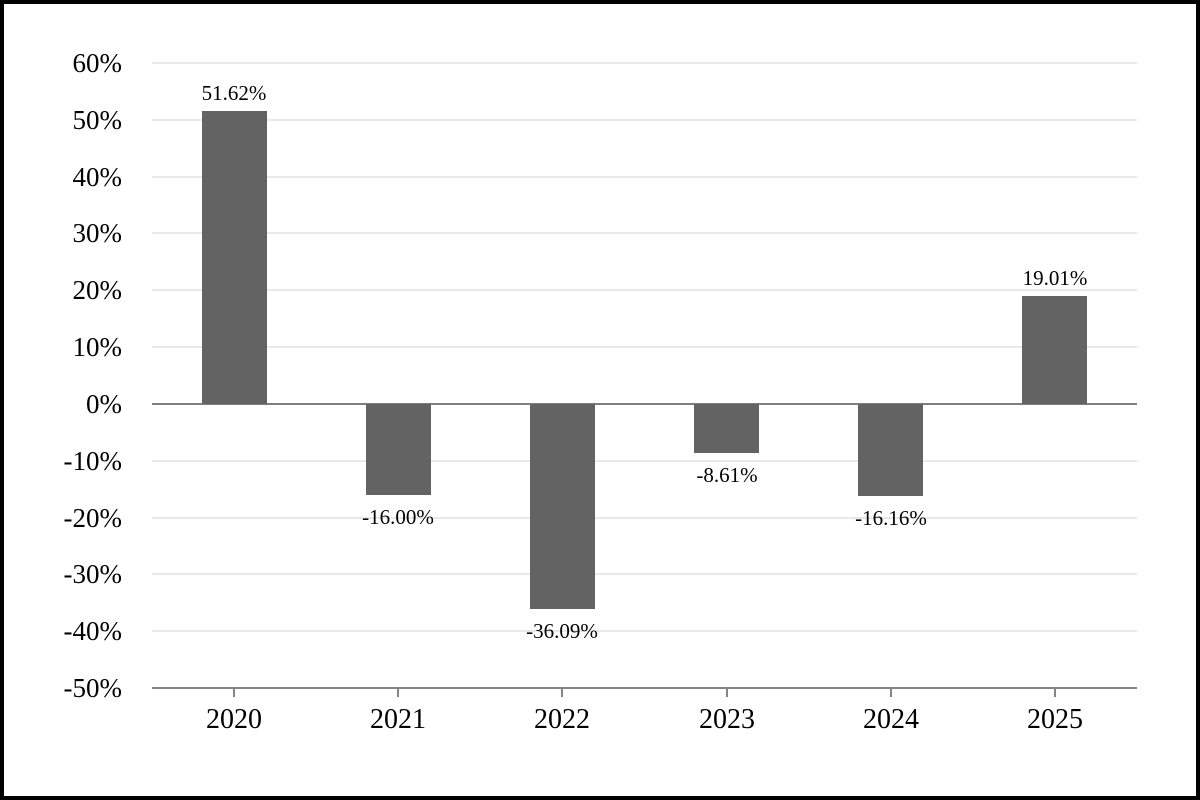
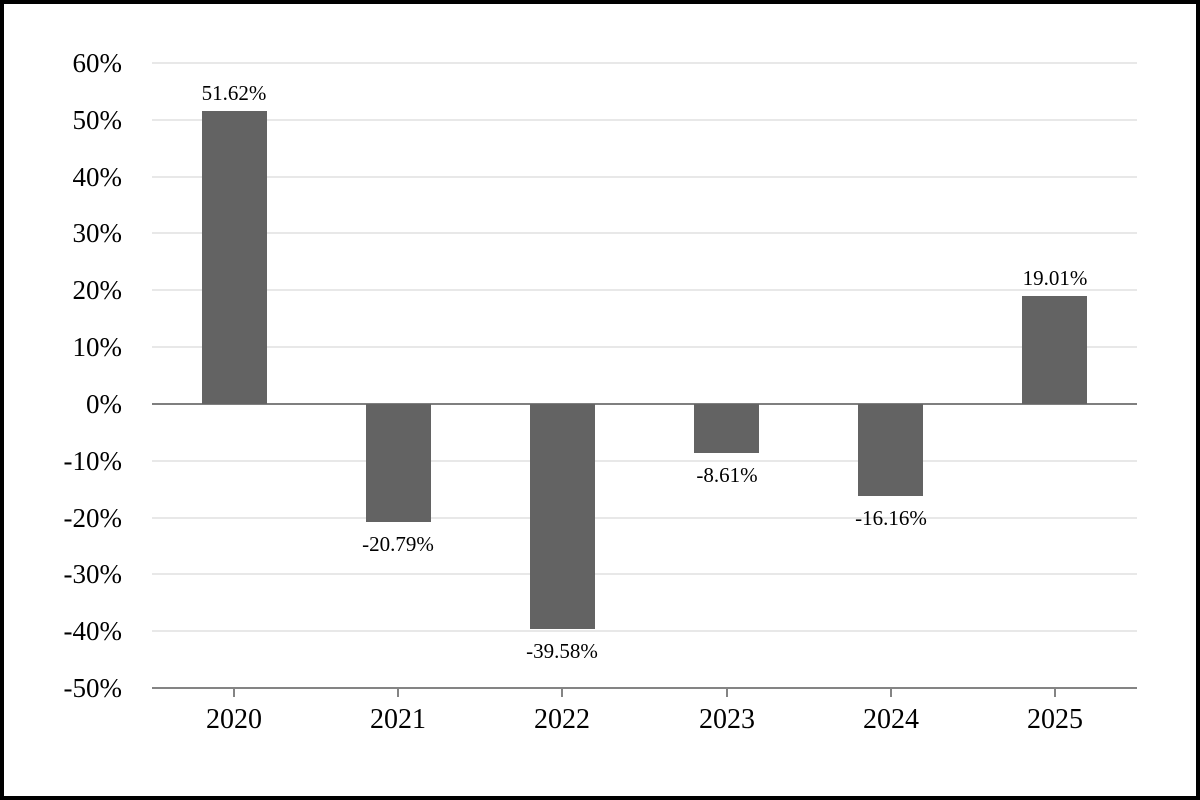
2021: -16.00% -> -20.79%
2022: -36.09% -> -39.58%
